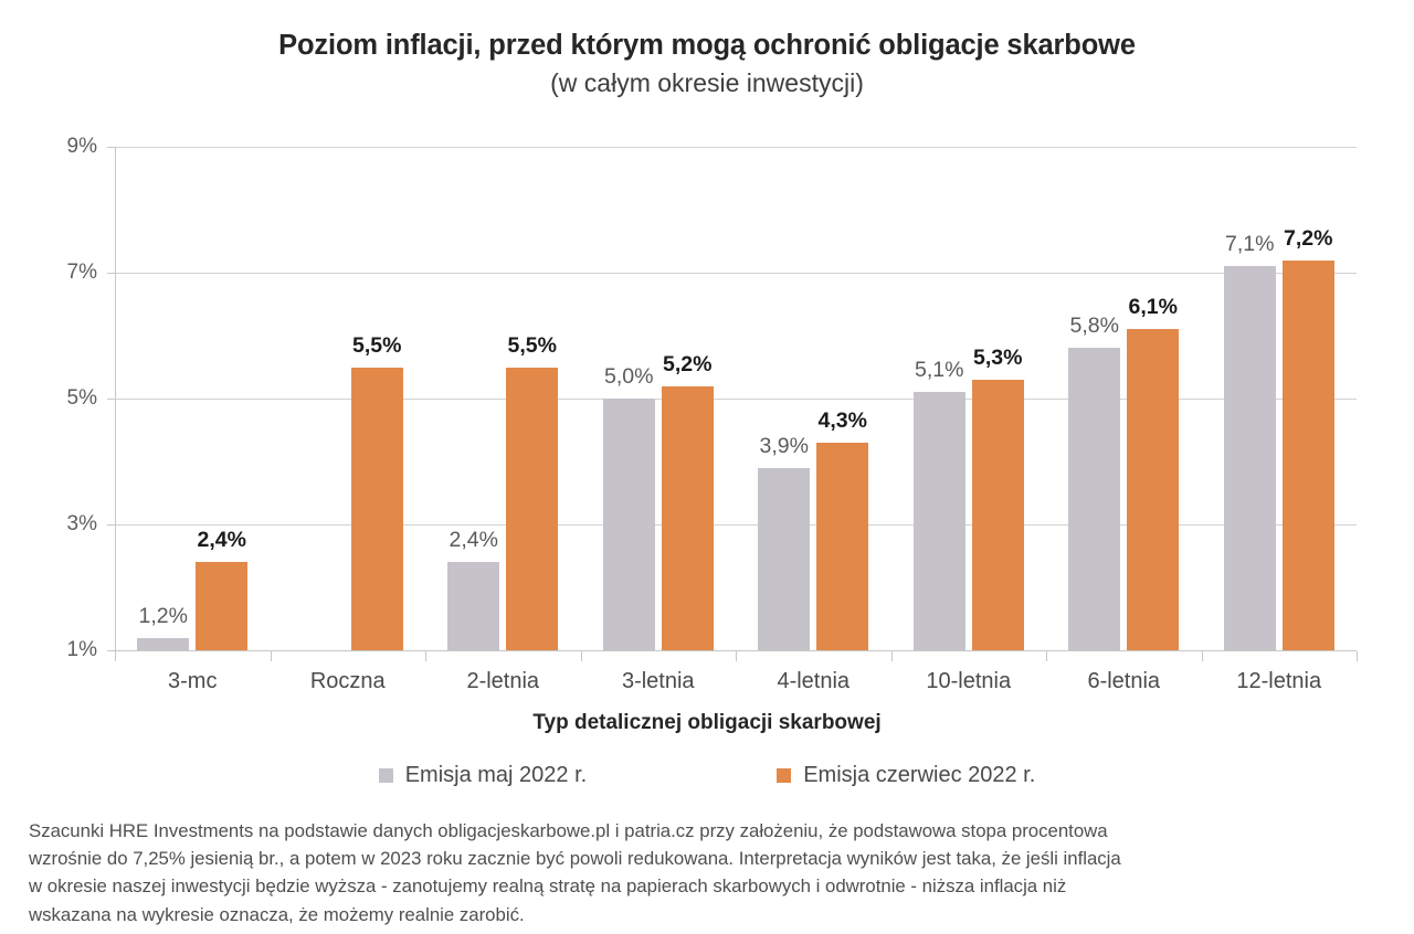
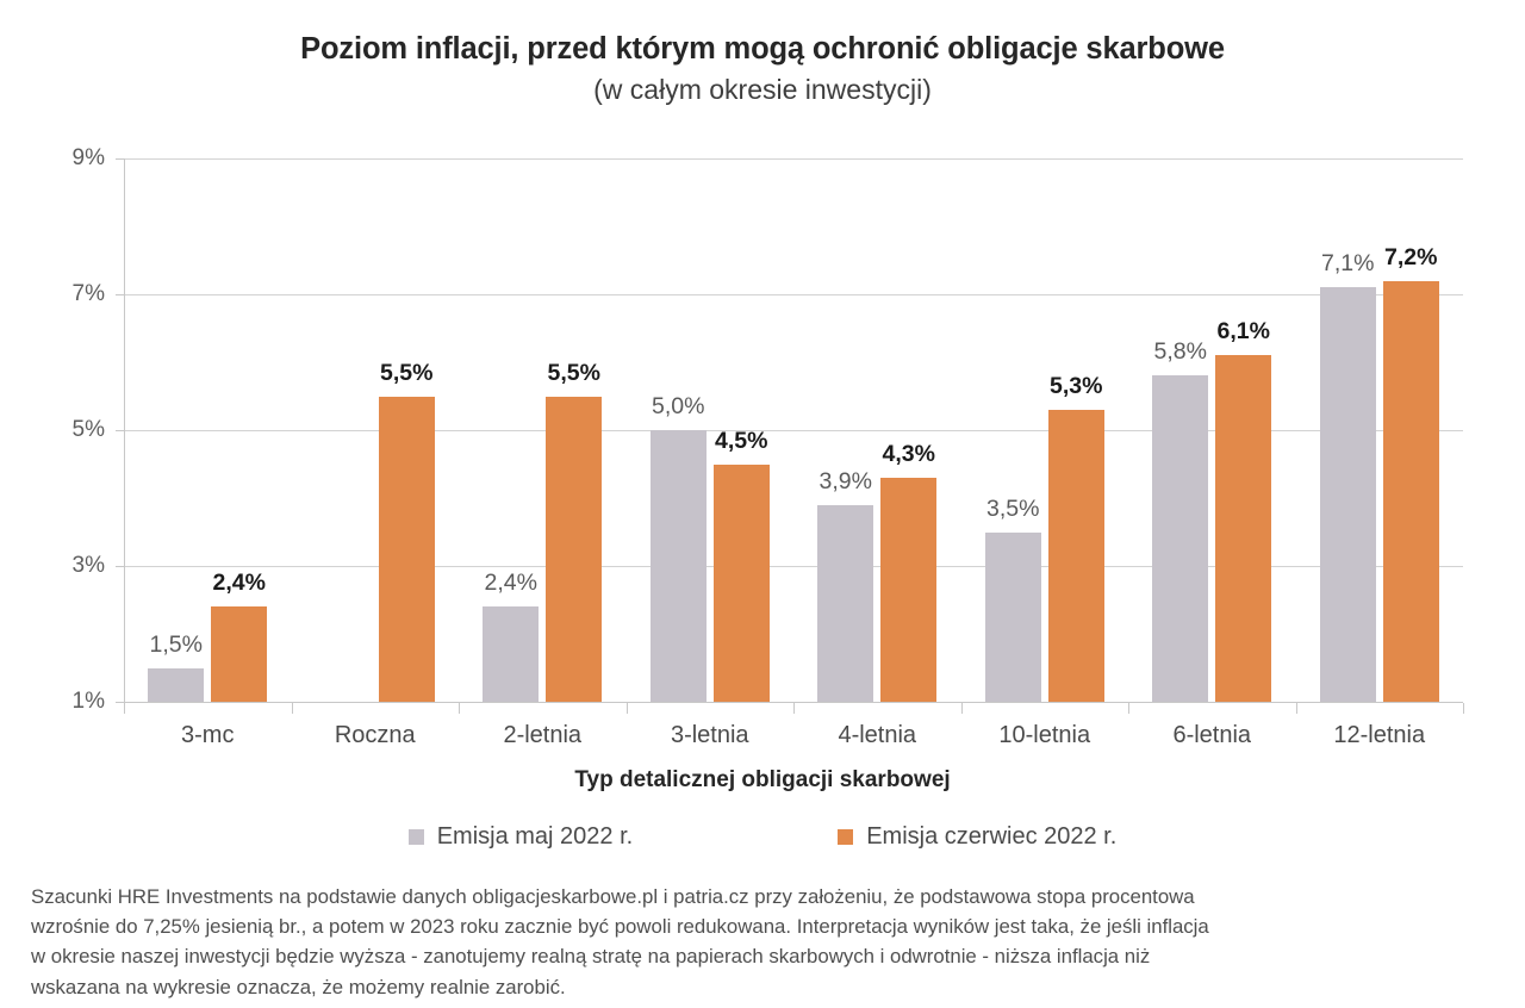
Emisja maj 2022 r./3-mc: 1,2% -> 1,5%
Emisja czerwiec 2022 r./3-letnia: 5,2% -> 4,5%
Emisja maj 2022 r./10-letnia: 5,1% -> 3,5%
